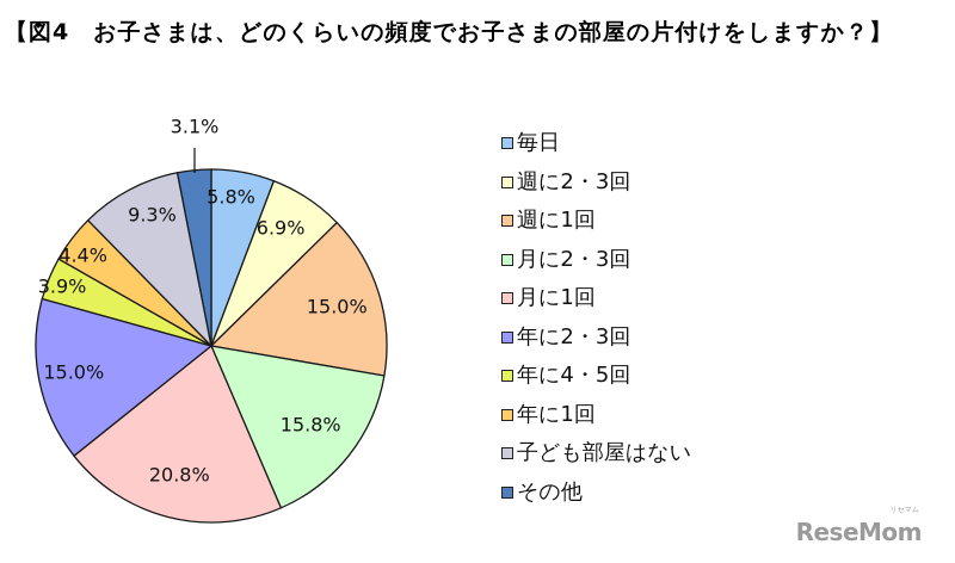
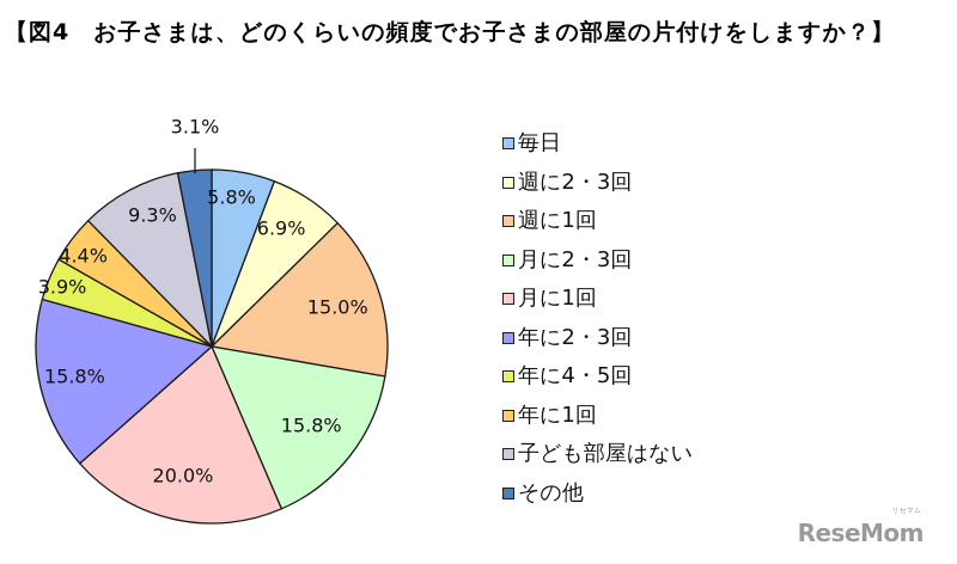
月に1回: 20.8% -> 20.0%
年に2・3回: 15.0% -> 15.8%
